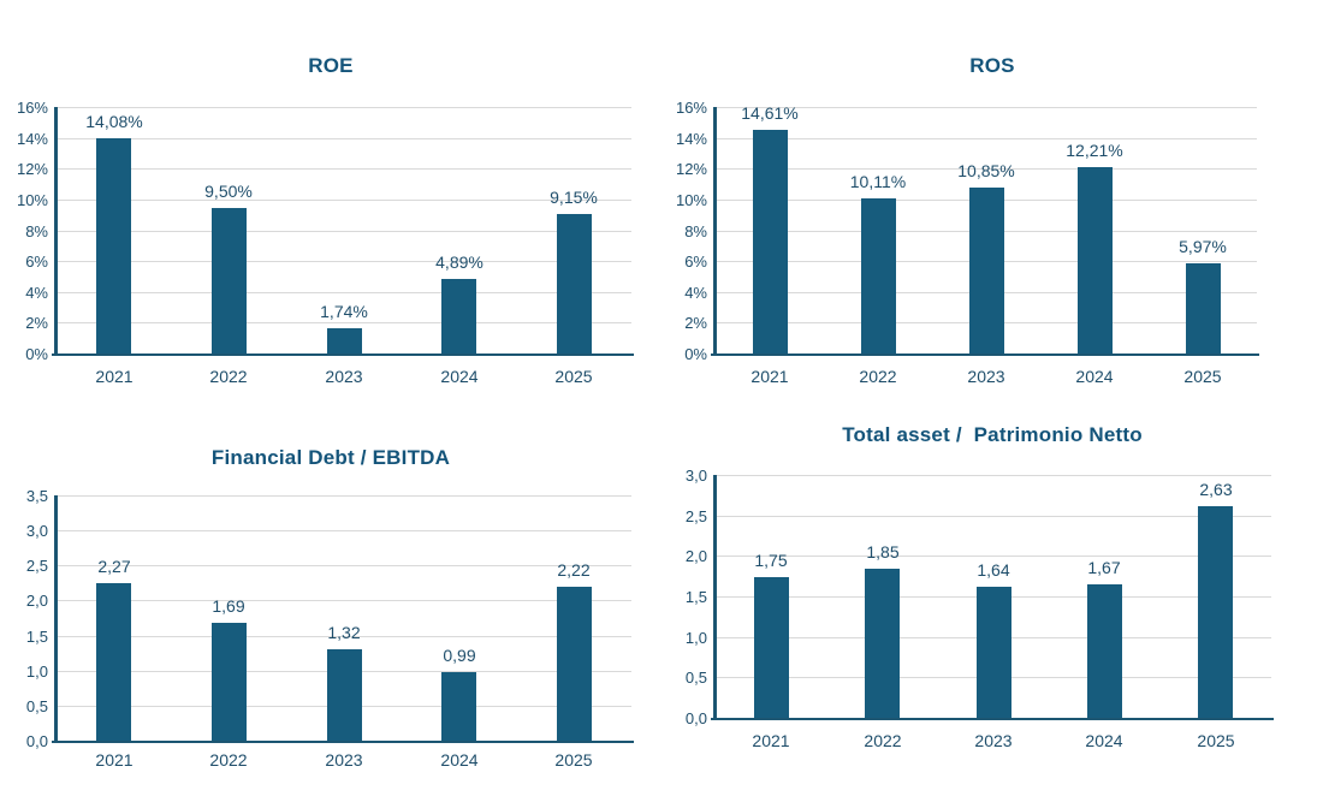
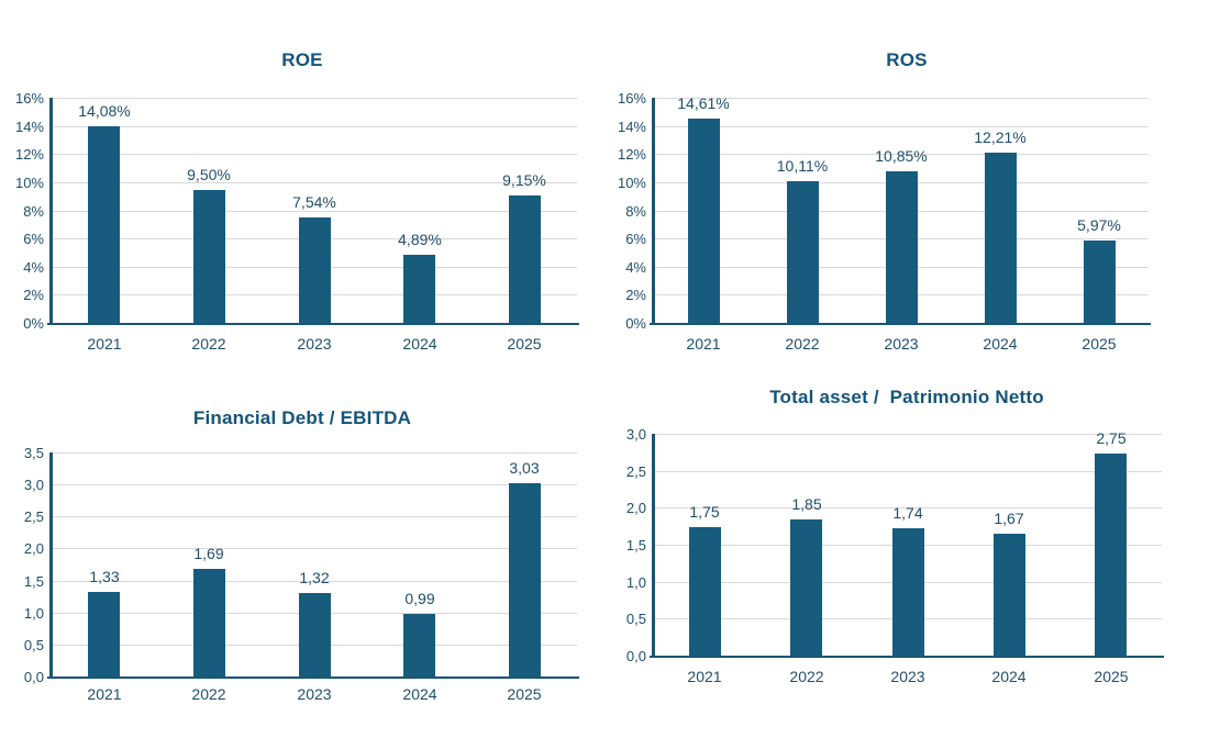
ROE/2023: 1,74% -> 7,54%
Financial Debt / EBITDA/2021: 2,27 -> 1,33
Financial Debt / EBITDA/2025: 2,22 -> 3,03
Total asset / Patrimonio Netto/2023: 1,64 -> 1,74
Total asset / Patrimonio Netto/2025: 2,63 -> 2,75
